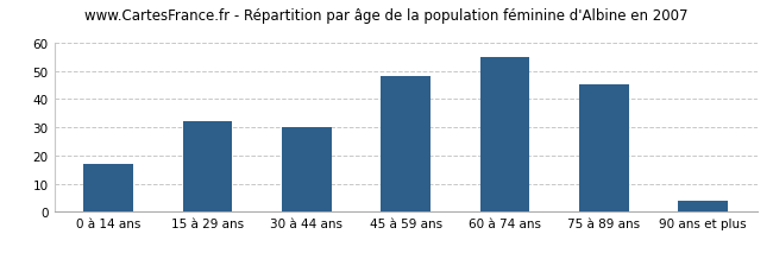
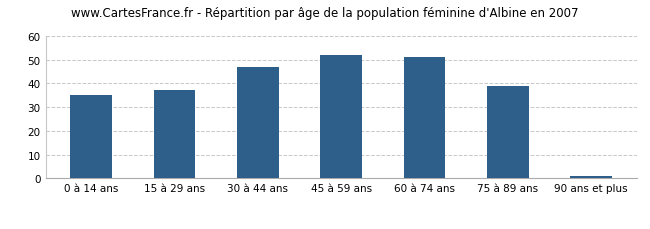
0 à 14 ans: 17 -> 35
15 à 29 ans: 32 -> 37
30 à 44 ans: 30 -> 47
45 à 59 ans: 48 -> 52
60 à 74 ans: 55 -> 51
75 à 89 ans: 45 -> 39
90 ans et plus: 4 -> 1
